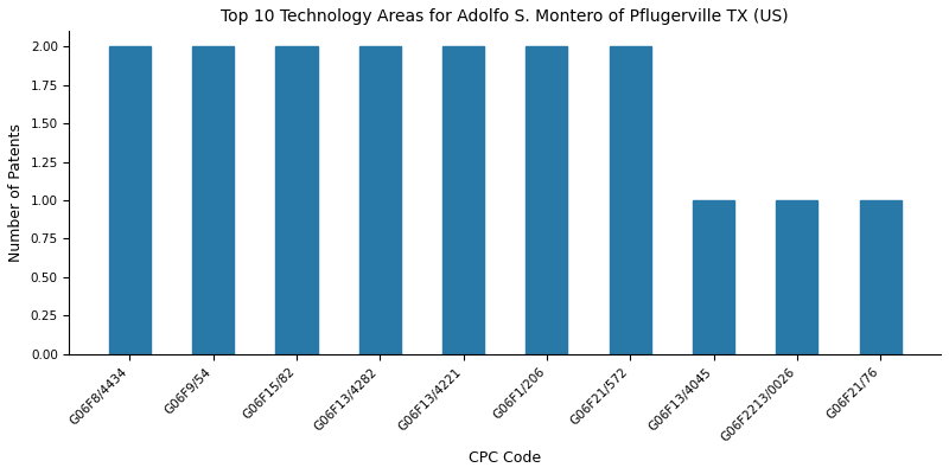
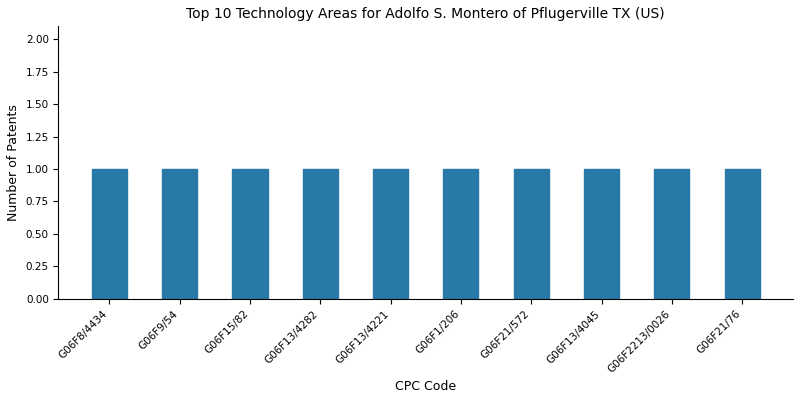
G06F8/4434: 2 -> 1
G06F9/54: 2 -> 1
G06F15/82: 2 -> 1
G06F13/4282: 2 -> 1
G06F13/4221: 2 -> 1
G06F1/206: 2 -> 1
G06F21/572: 2 -> 1
